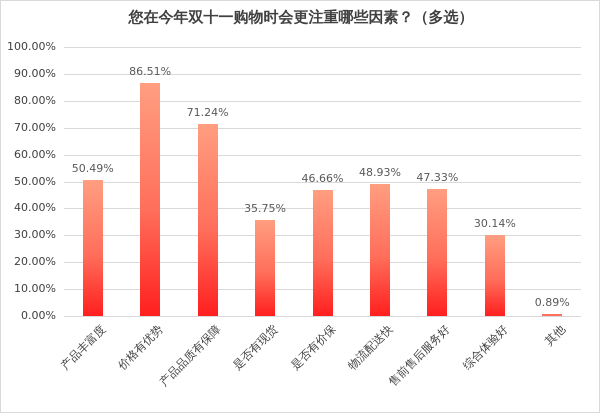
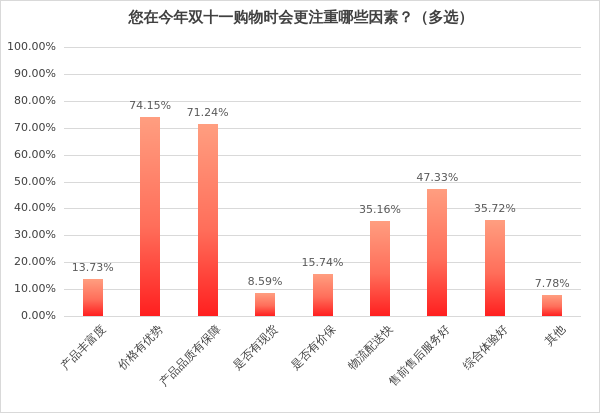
产品丰富度: 50.49% -> 13.73%
价格有优势: 86.51% -> 74.15%
是否有现货: 35.75% -> 8.59%
是否有价保: 46.66% -> 15.74%
物流配送快: 48.93% -> 35.16%
综合体验好: 30.14% -> 35.72%
其他: 0.89% -> 7.78%
